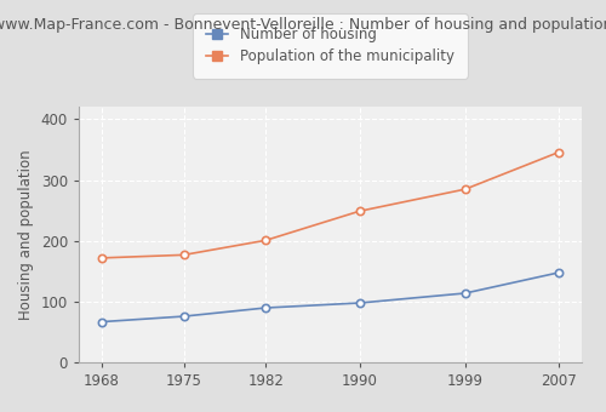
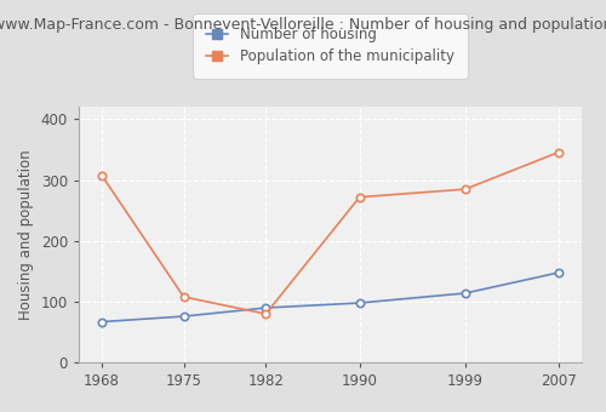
Population of the municipality/1968: 172 -> 308
Population of the municipality/1975: 177 -> 108
Population of the municipality/1982: 201 -> 80
Population of the municipality/1990: 249 -> 272
